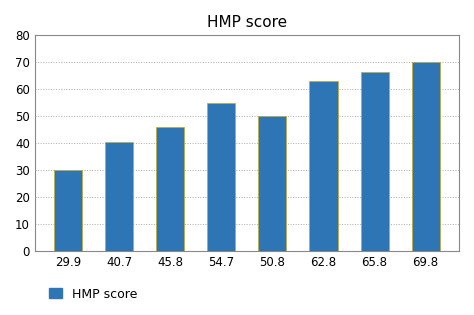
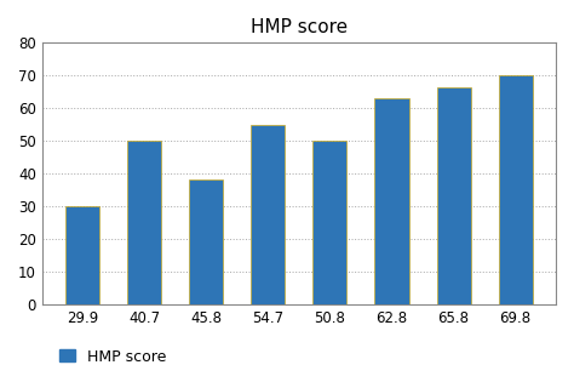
40.7: 40.5 -> 50.0
45.8: 46.0 -> 38.0
